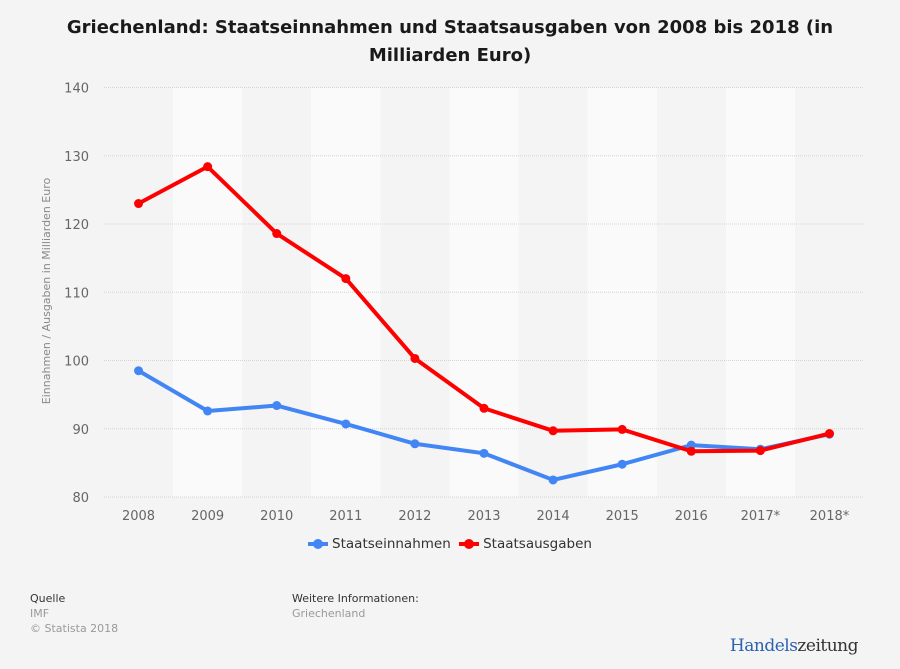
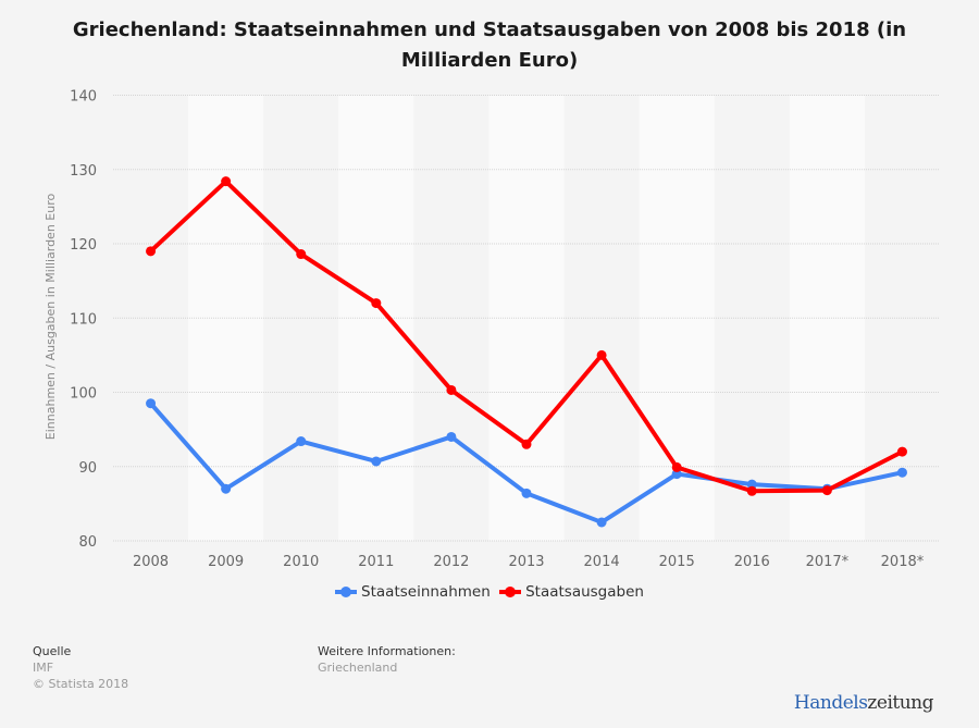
Staatsausgaben/2008: 123 -> 119
Staatseinnahmen/2009: 93 -> 87
Staatseinnahmen/2012: 88 -> 94
Staatsausgaben/2014: 90 -> 105
Staatseinnahmen/2015: 85 -> 89
Staatsausgaben/2018*: 89 -> 92
